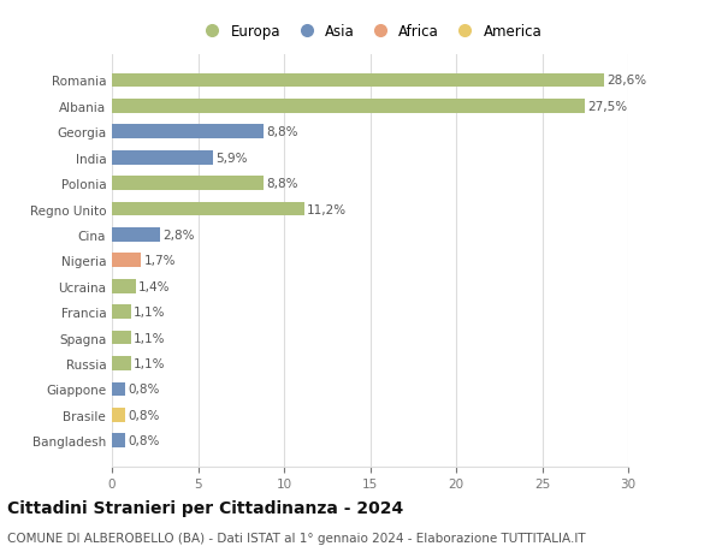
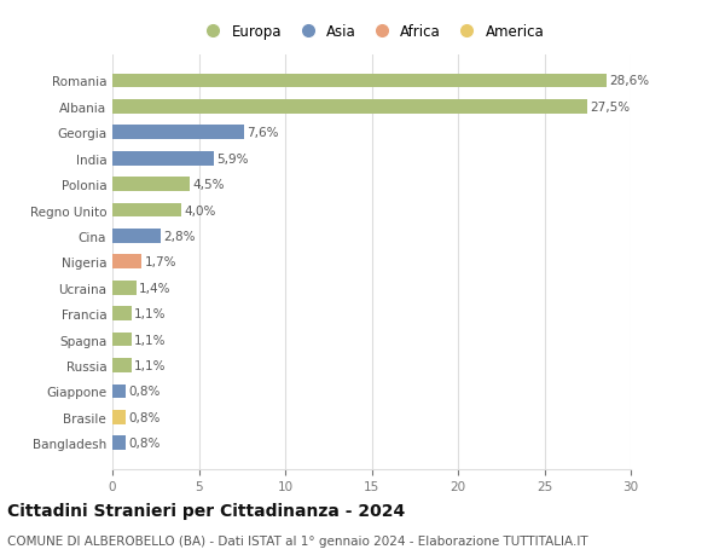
Georgia: 8,8% -> 7,6%
Polonia: 8,8% -> 4,5%
Regno Unito: 11,2% -> 4,0%
